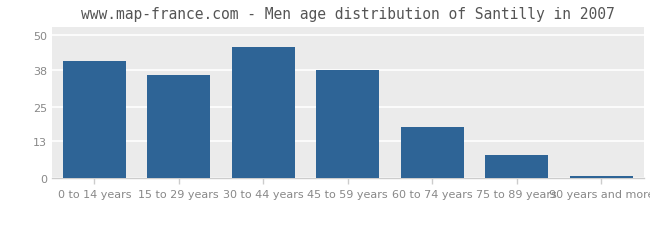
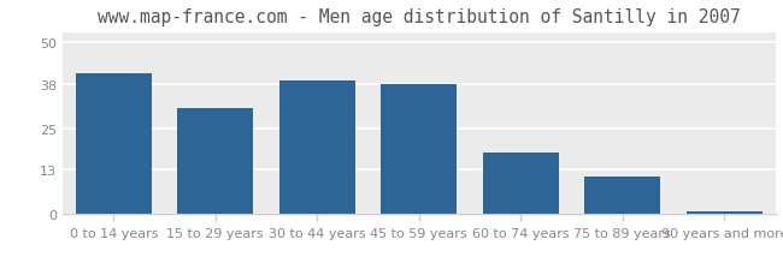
15 to 29 years: 36 -> 31
30 to 44 years: 46 -> 39
75 to 89 years: 8 -> 11
